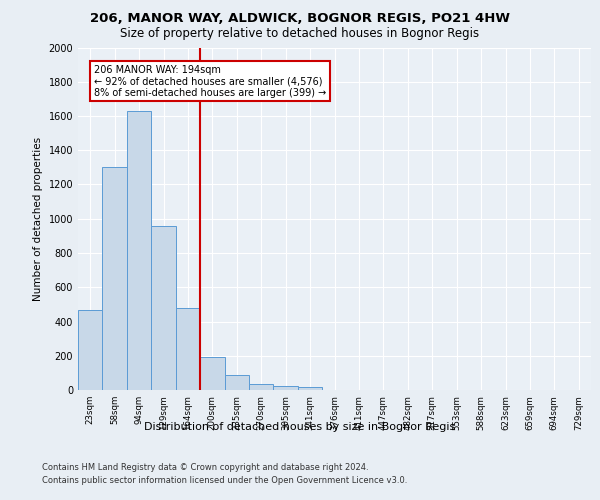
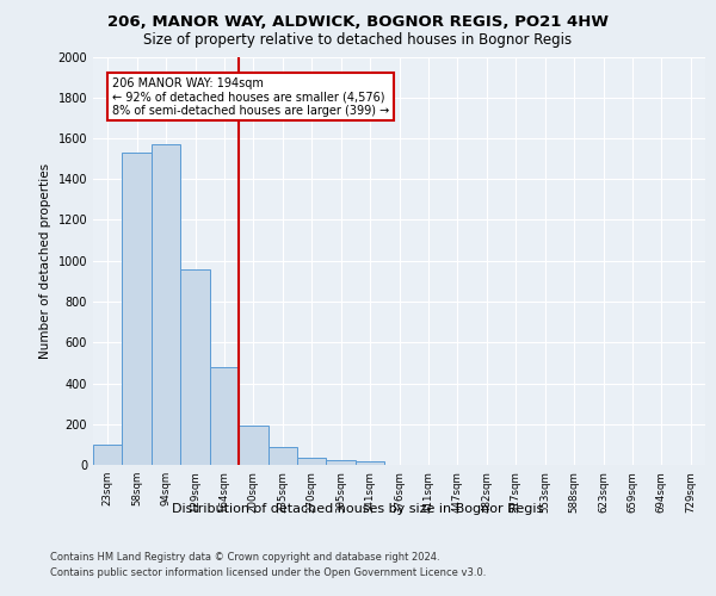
23sqm: 470 -> 100
58sqm: 1300 -> 1530
94sqm: 1630 -> 1570
